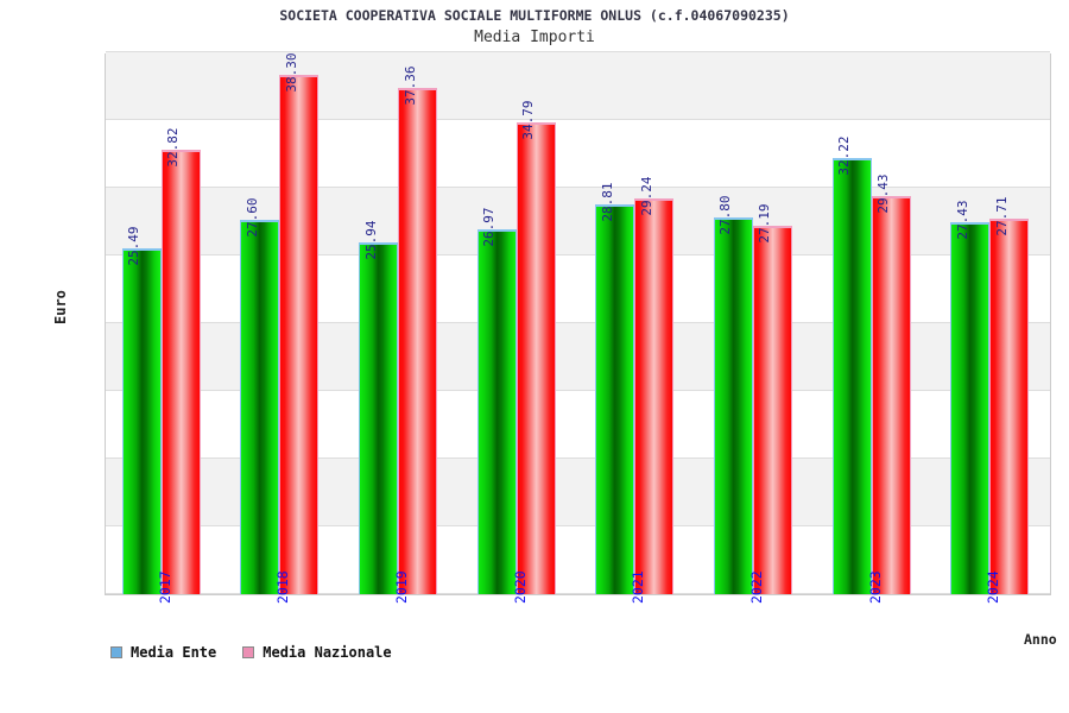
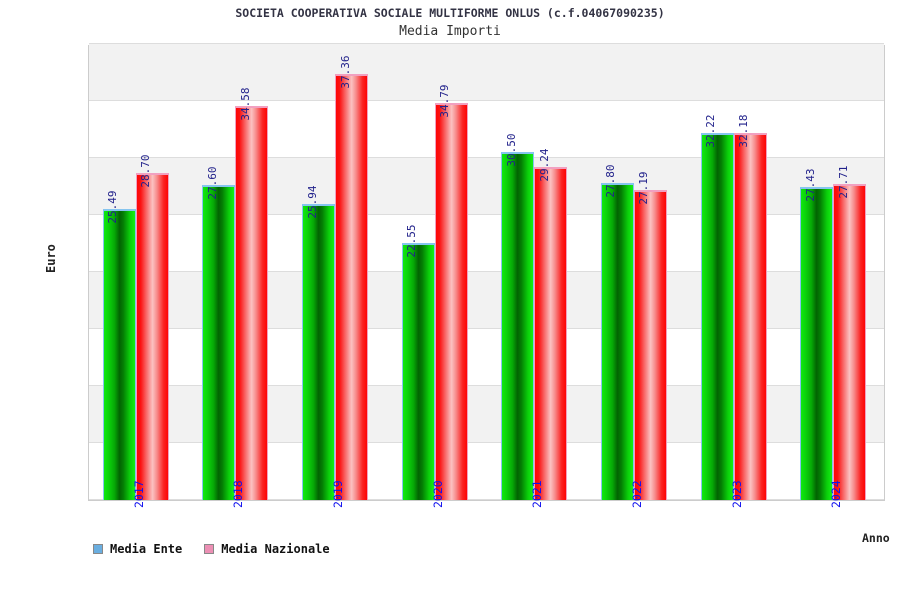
Media Nazionale/2017: 32.82 -> 28.70
Media Nazionale/2018: 38.30 -> 34.58
Media Ente/2020: 26.97 -> 22.55
Media Ente/2021: 28.81 -> 30.50
Media Nazionale/2023: 29.43 -> 32.18
